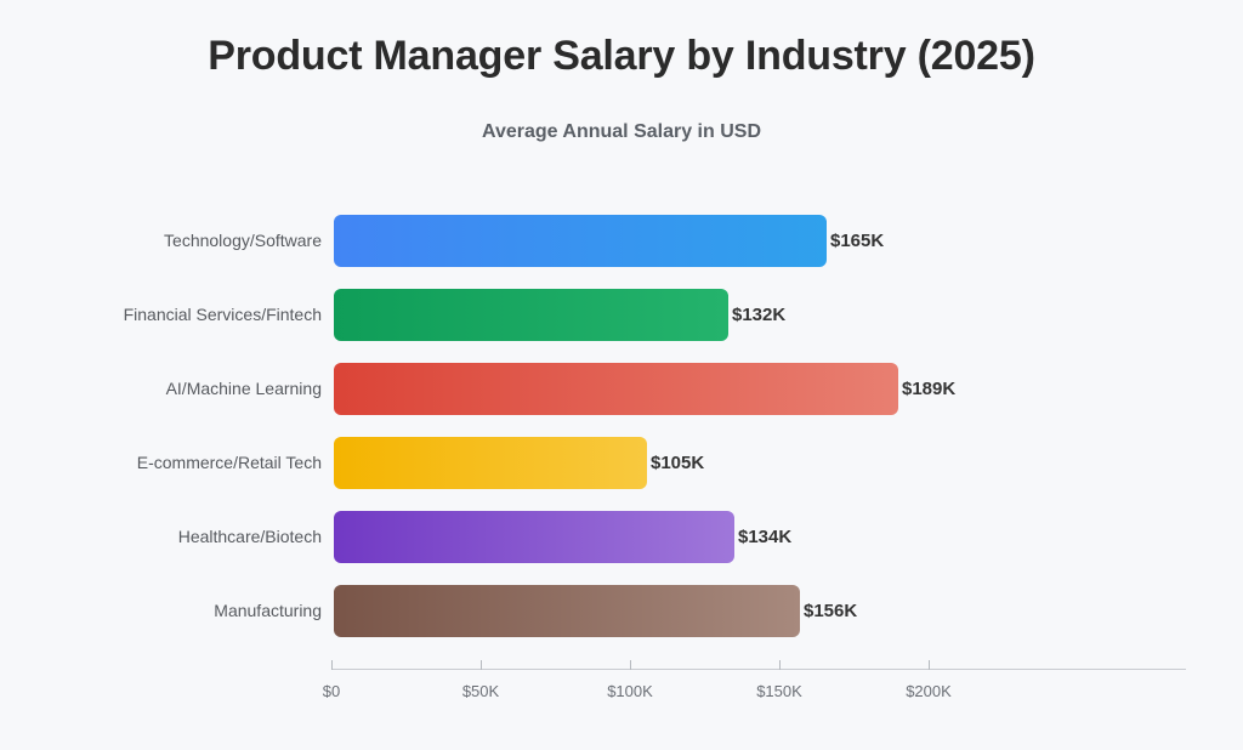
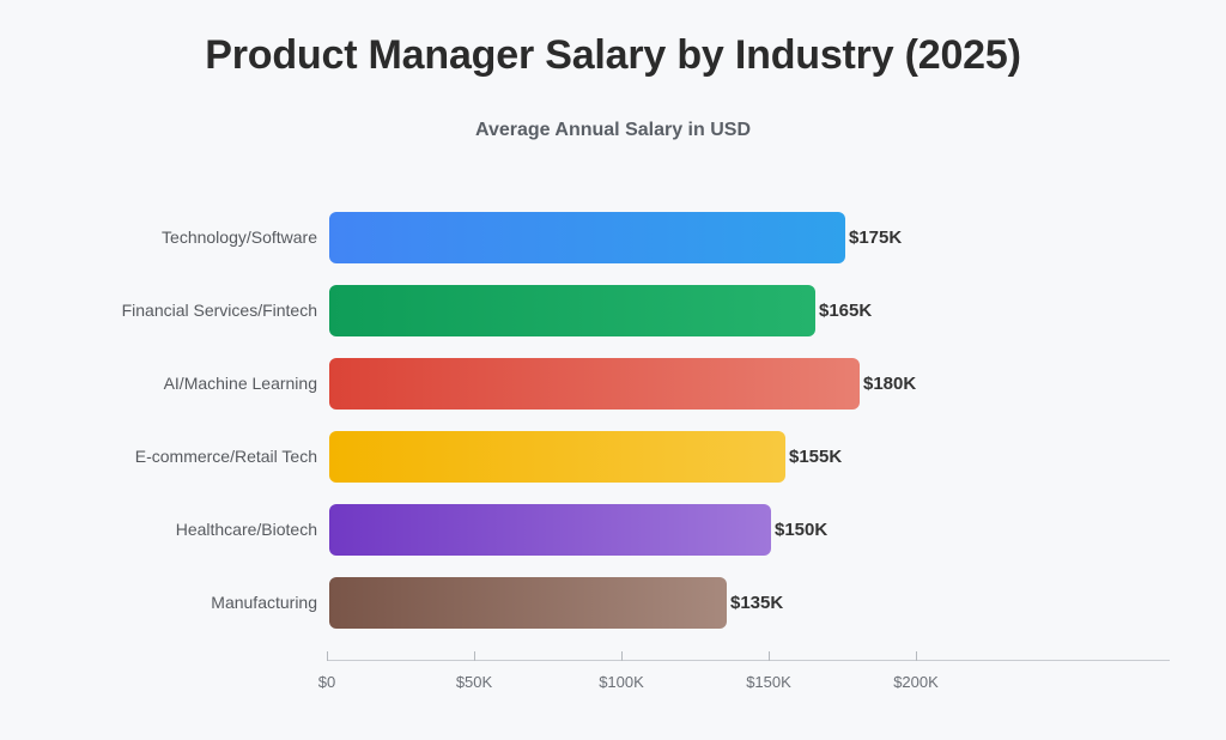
Technology/Software: $165K -> $175K
Financial Services/Fintech: $132K -> $165K
AI/Machine Learning: $189K -> $180K
E-commerce/Retail Tech: $105K -> $155K
Healthcare/Biotech: $134K -> $150K
Manufacturing: $156K -> $135K
